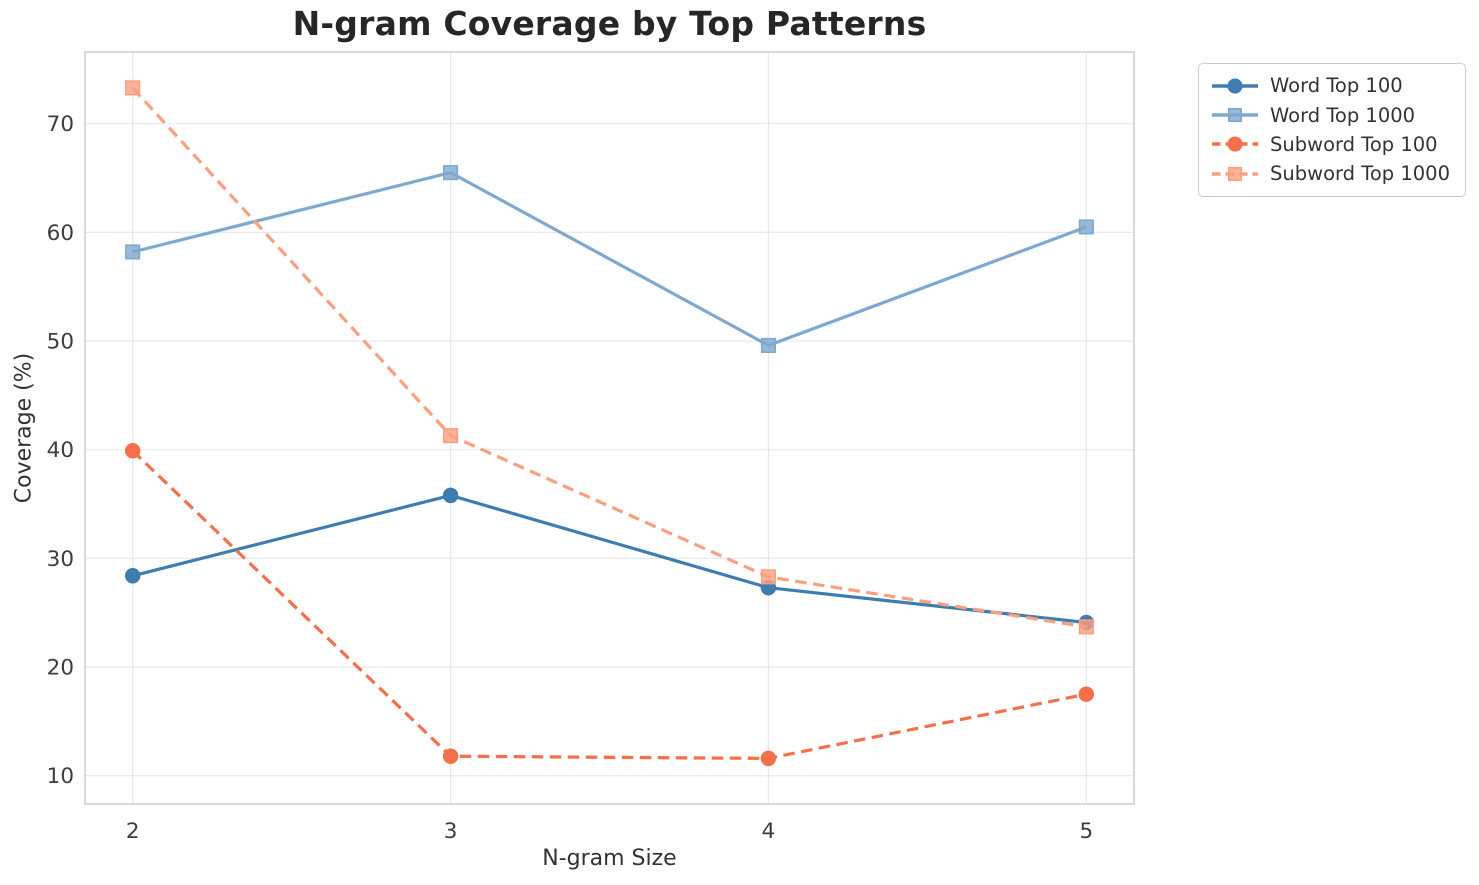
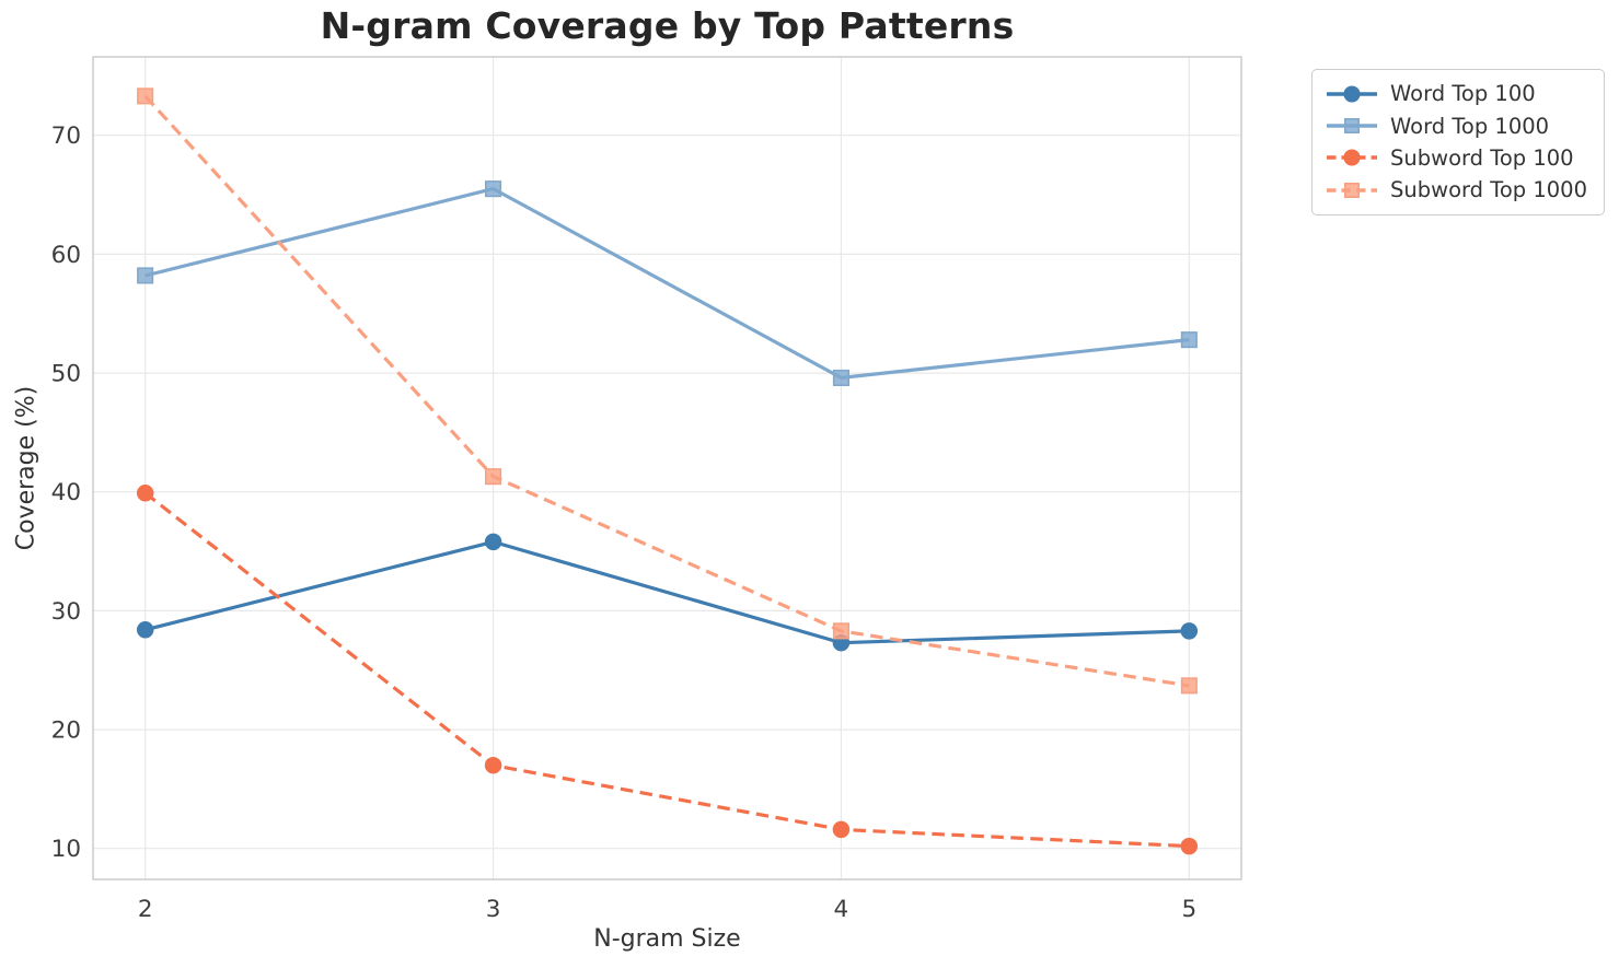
Subword Top 100/3: 11.8 -> 17.0
Word Top 100/5: 24.1 -> 28.3
Word Top 1000/5: 60.5 -> 52.8
Subword Top 100/5: 17.5 -> 10.2
